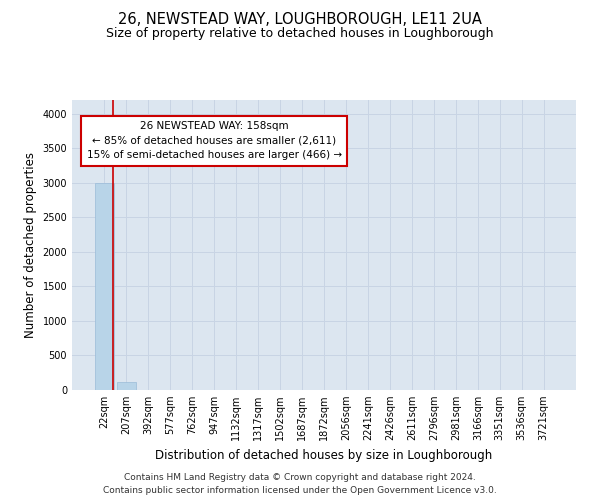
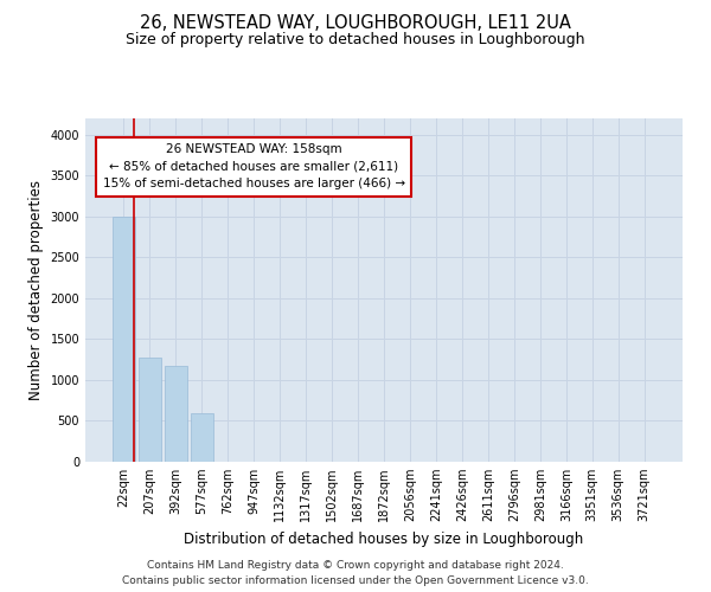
207sqm: 110 -> 1280
392sqm: 0 -> 1180
577sqm: 0 -> 600
